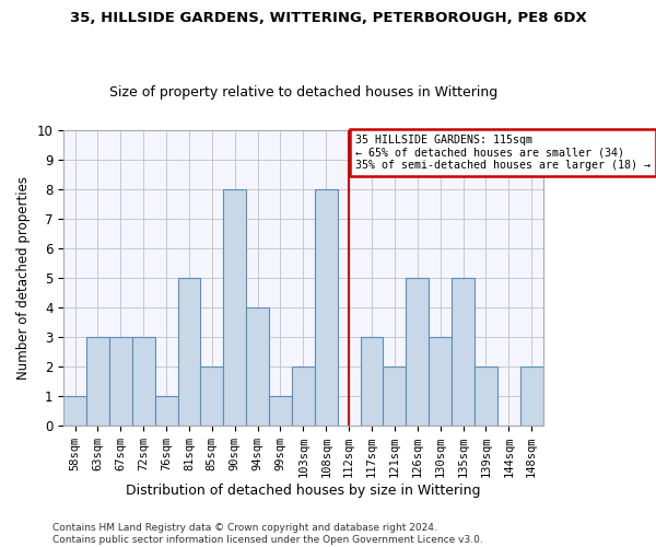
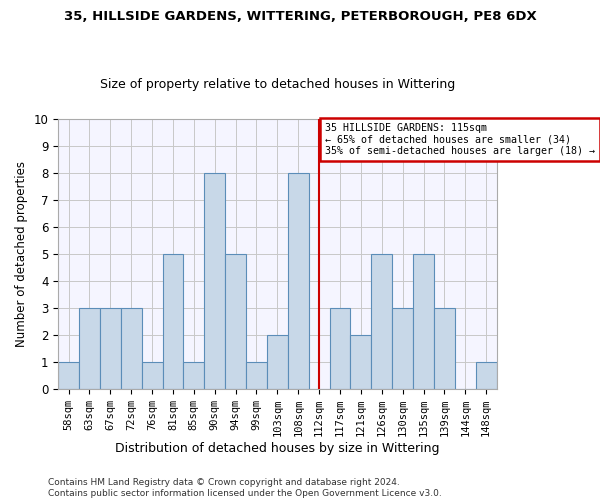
85sqm: 2 -> 1
94sqm: 4 -> 5
139sqm: 2 -> 3
148sqm: 2 -> 1
